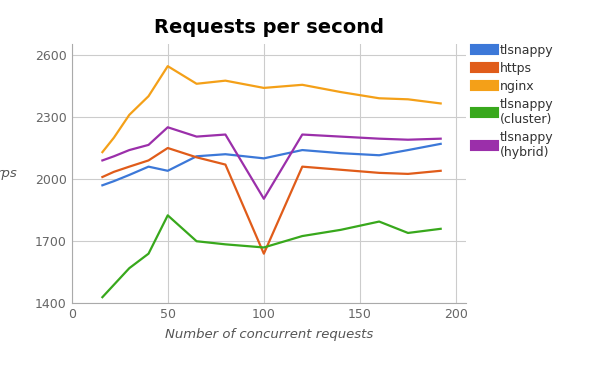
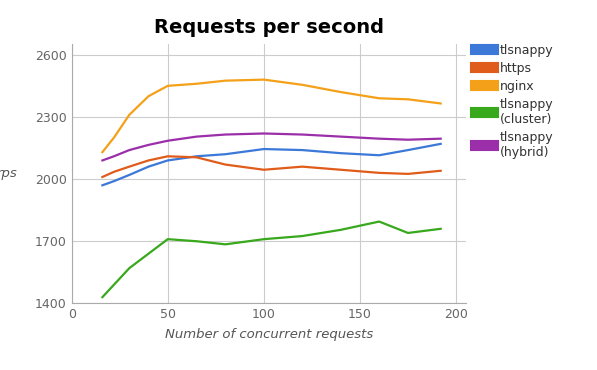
tlsnappy/50: 2040 -> 2090
https/50: 2150 -> 2110
nginx/50: 2545 -> 2450
tlsnappy (cluster)/50: 1825 -> 1710
tlsnappy (hybrid)/50: 2250 -> 2185
tlsnappy/100: 2100 -> 2145
https/100: 1640 -> 2045
nginx/100: 2440 -> 2480
tlsnappy (cluster)/100: 1670 -> 1710
tlsnappy (hybrid)/100: 1905 -> 2220
